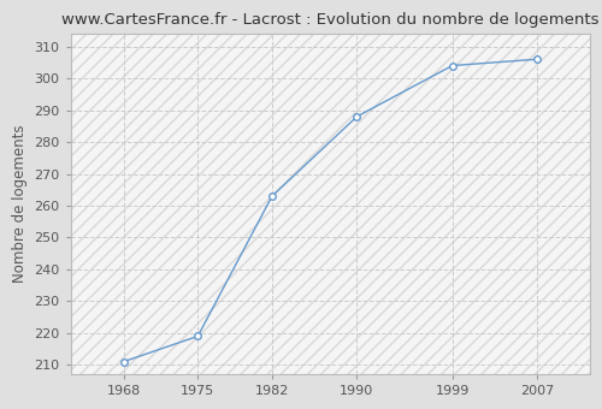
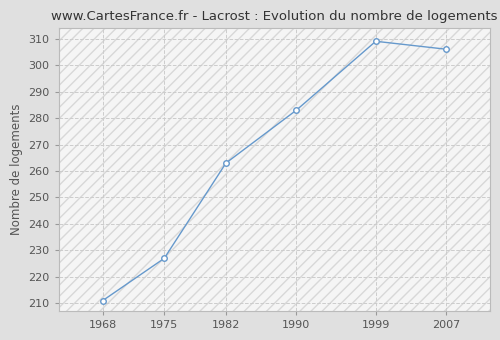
1975: 219 -> 227
1990: 288 -> 283
1999: 304 -> 309
